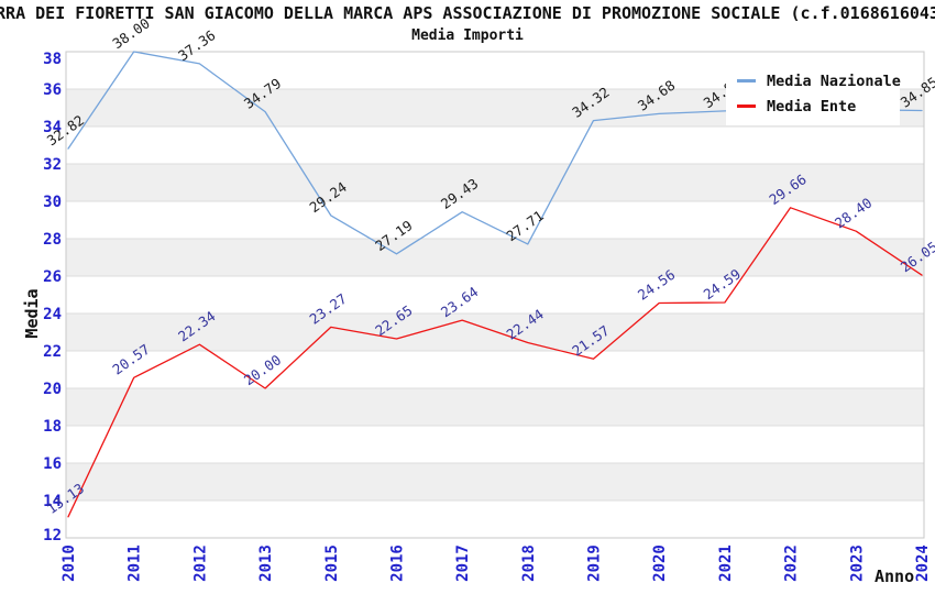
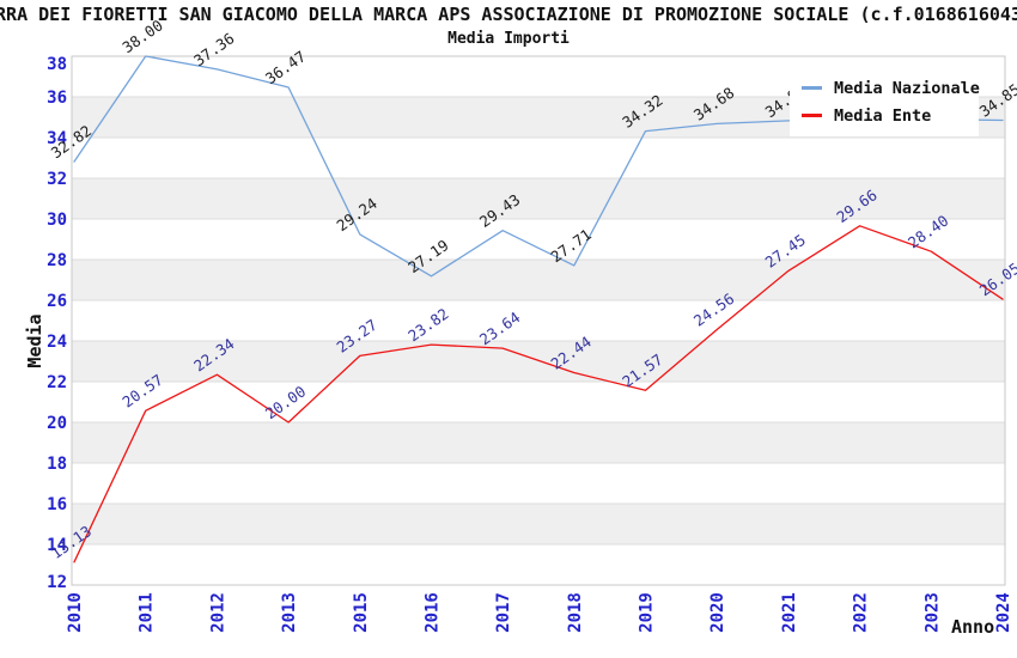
Media Nazionale/2013: 34.79 -> 36.47
Media Ente/2016: 22.65 -> 23.82
Media Ente/2021: 24.59 -> 27.45
